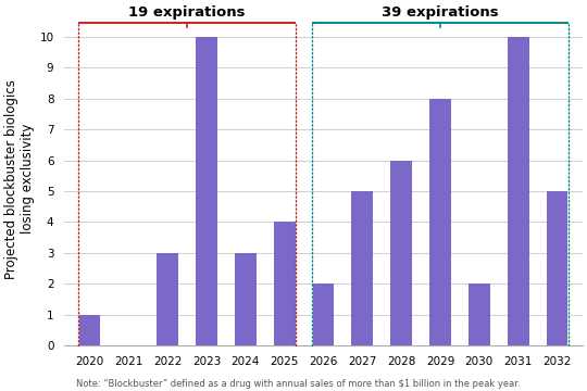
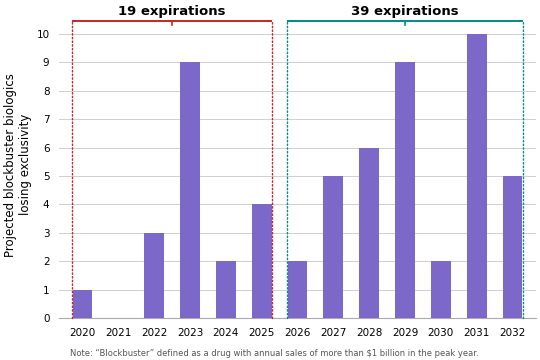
2023: 10 -> 9
2024: 3 -> 2
2029: 8 -> 9
